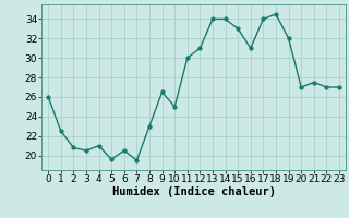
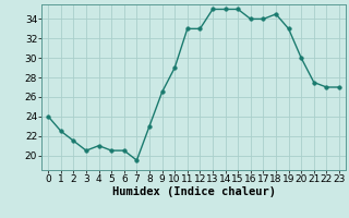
0: 26.0 -> 24.0
2: 20.8 -> 21.5
5: 19.6 -> 20.5
10: 25.0 -> 29.0
11: 30.0 -> 33.0
12: 31.0 -> 33.0
13: 34.0 -> 35.0
14: 34.0 -> 35.0
15: 33.0 -> 35.0
16: 31.0 -> 34.0
19: 32.0 -> 33.0
20: 27.0 -> 30.0
